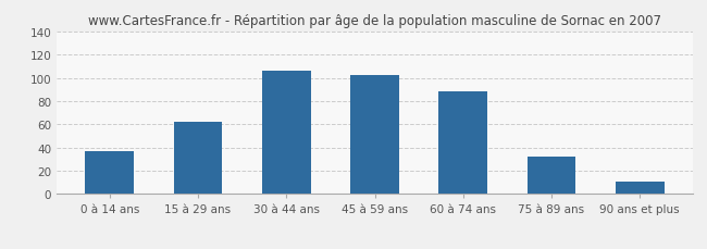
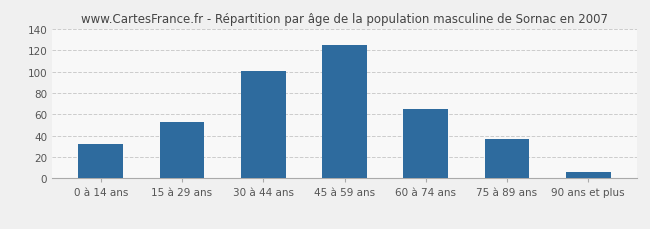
0 à 14 ans: 37 -> 32
15 à 29 ans: 62 -> 53
30 à 44 ans: 106 -> 101
45 à 59 ans: 102 -> 125
60 à 74 ans: 88 -> 65
75 à 89 ans: 32 -> 37
90 ans et plus: 11 -> 6
